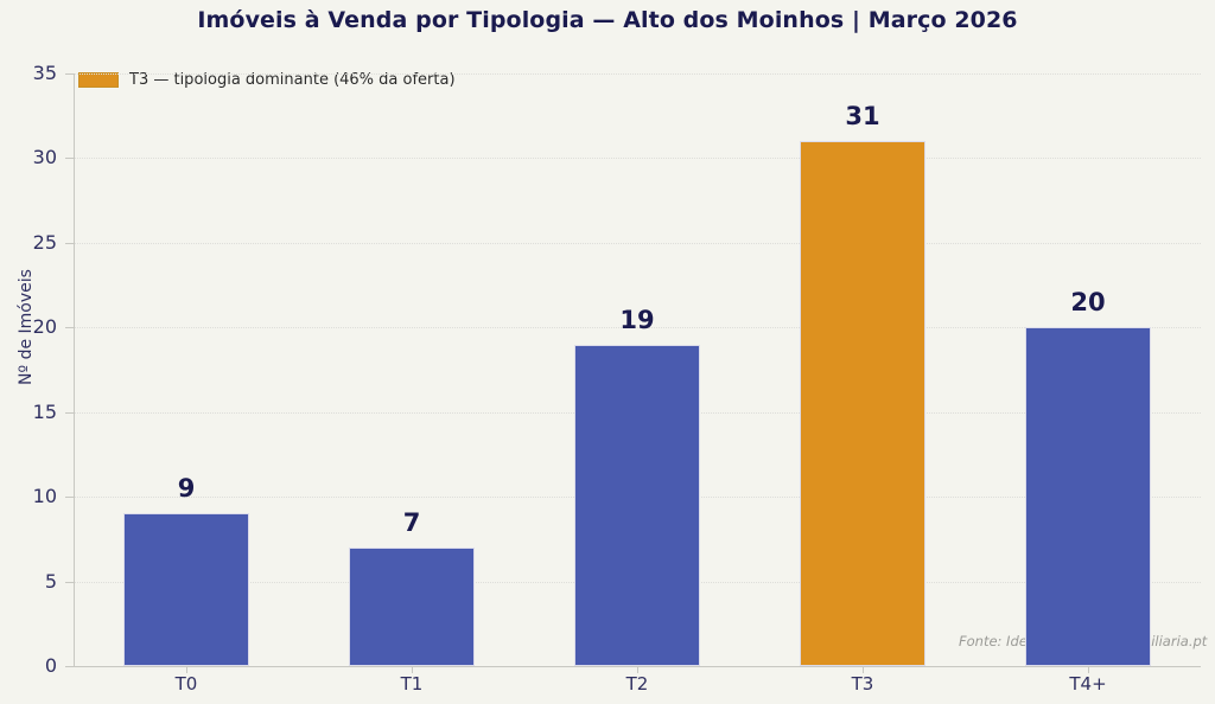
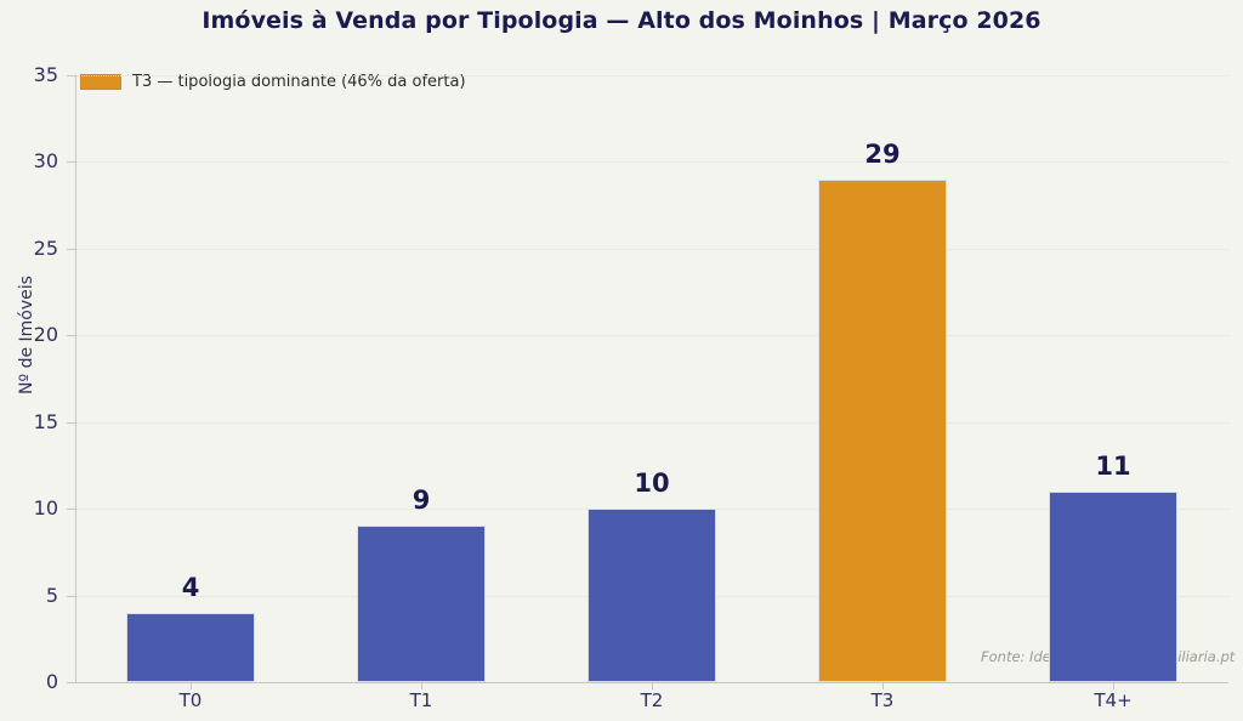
T0: 9 -> 4
T1: 7 -> 9
T2: 19 -> 10
T3: 31 -> 29
T4+: 20 -> 11
